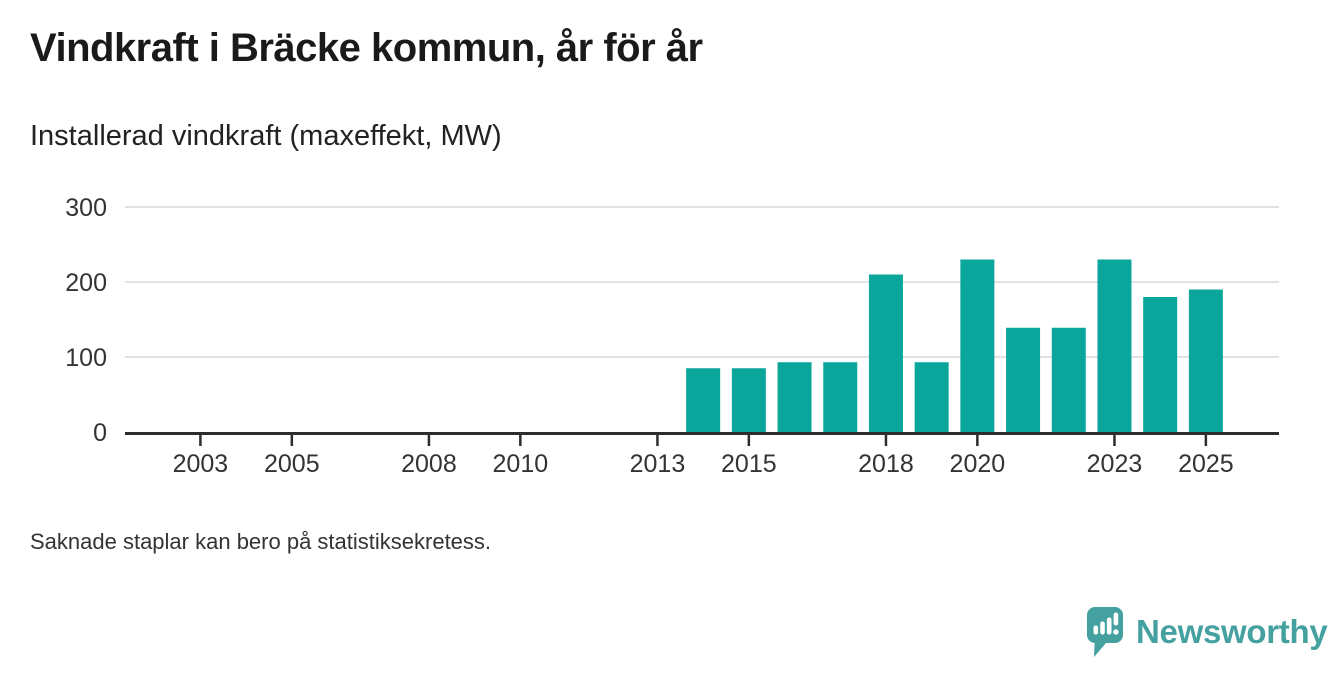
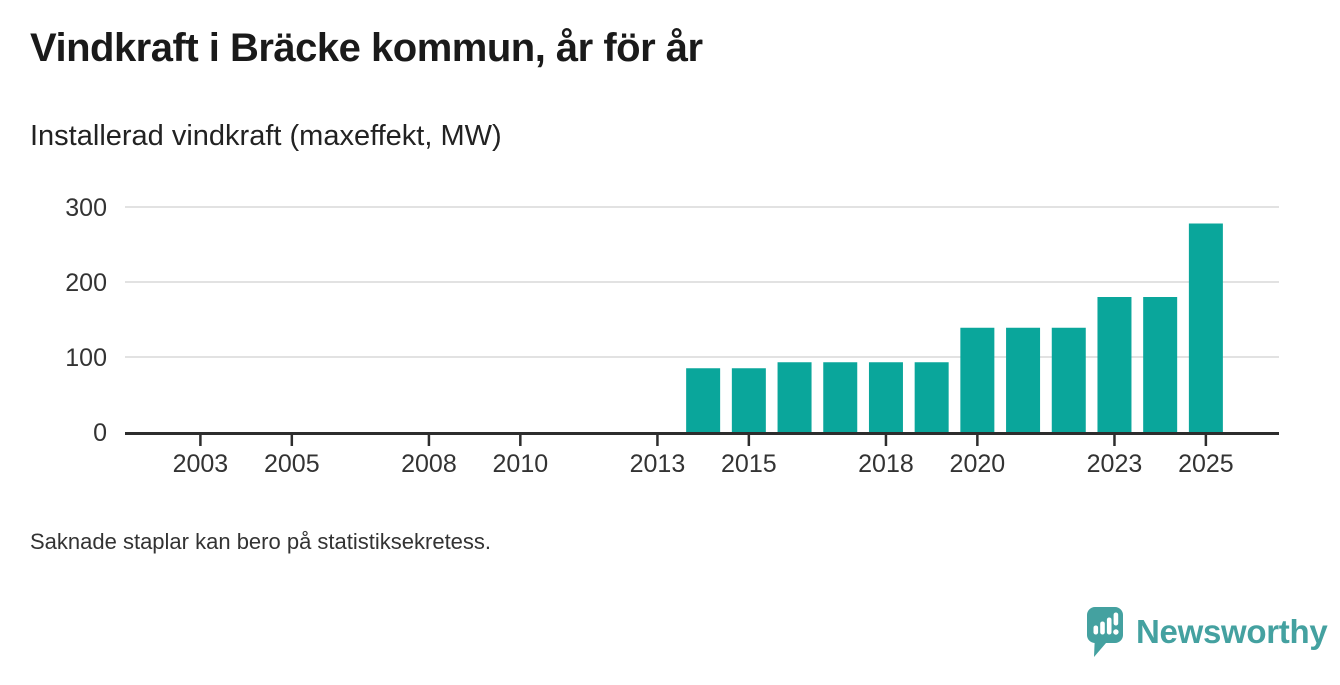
2018: 210 -> 90
2020: 230 -> 140
2023: 230 -> 180
2025: 190 -> 280
